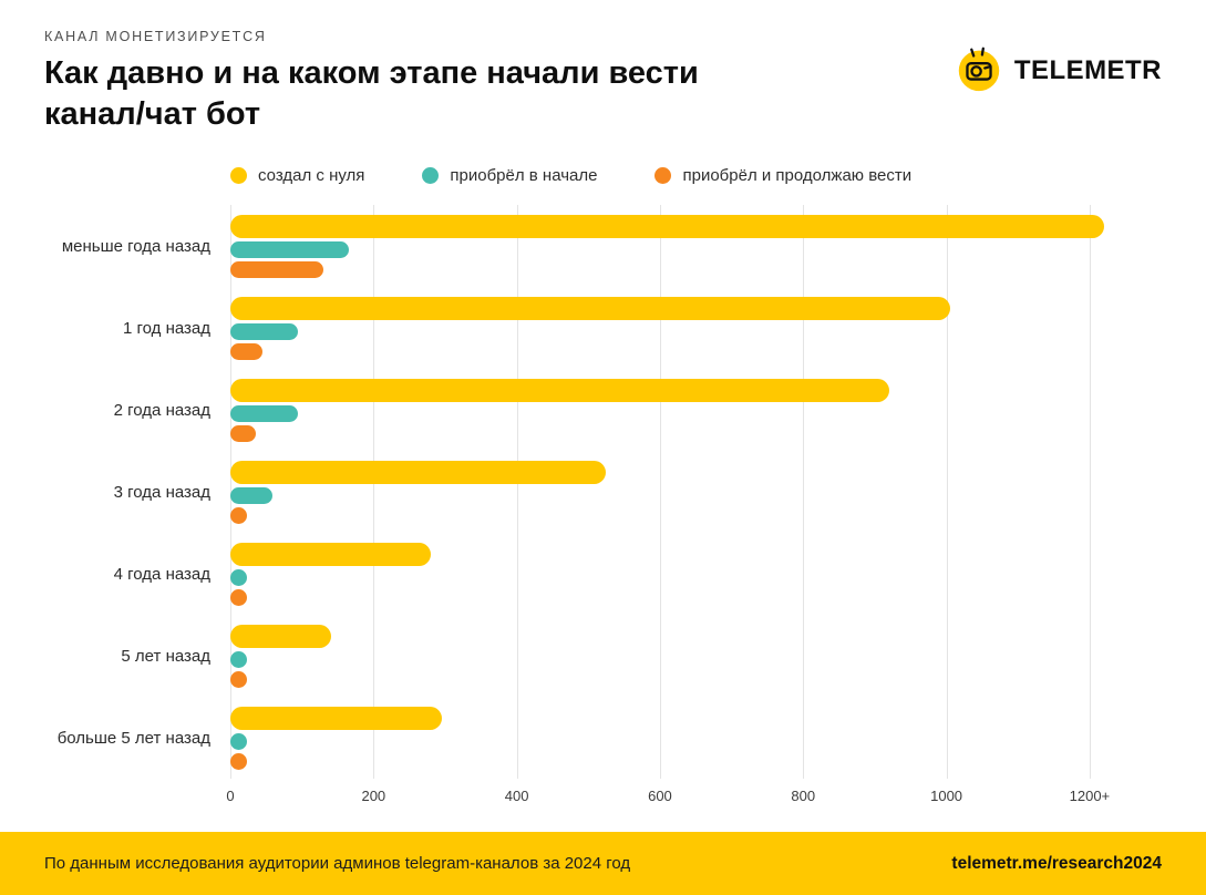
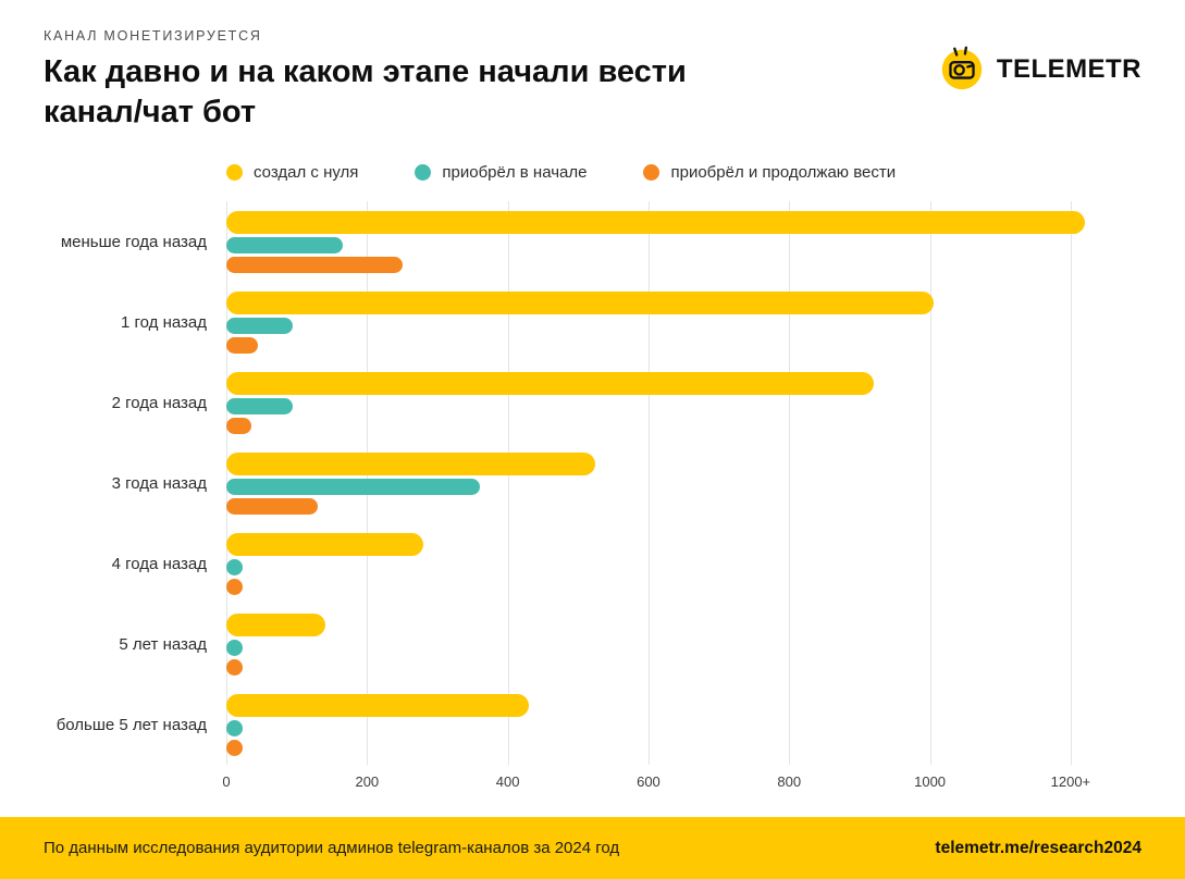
приобрёл и продолжаю вести/меньше года назад: 130 -> 250
приобрёл в начале/3 года назад: 60 -> 360
приобрёл и продолжаю вести/3 года назад: 20 -> 130
создал с нуля/больше 5 лет назад: 300 -> 430
